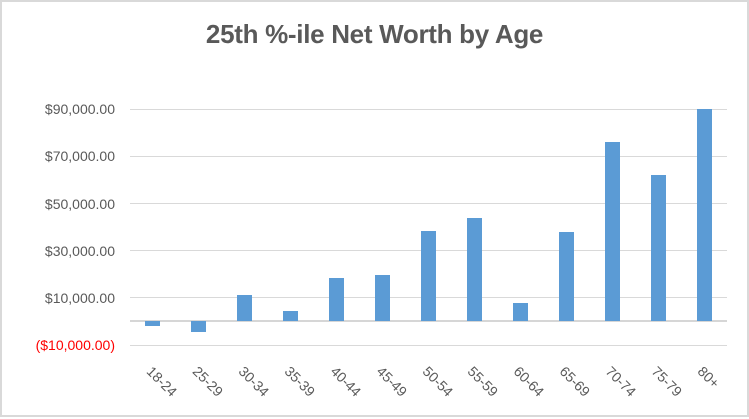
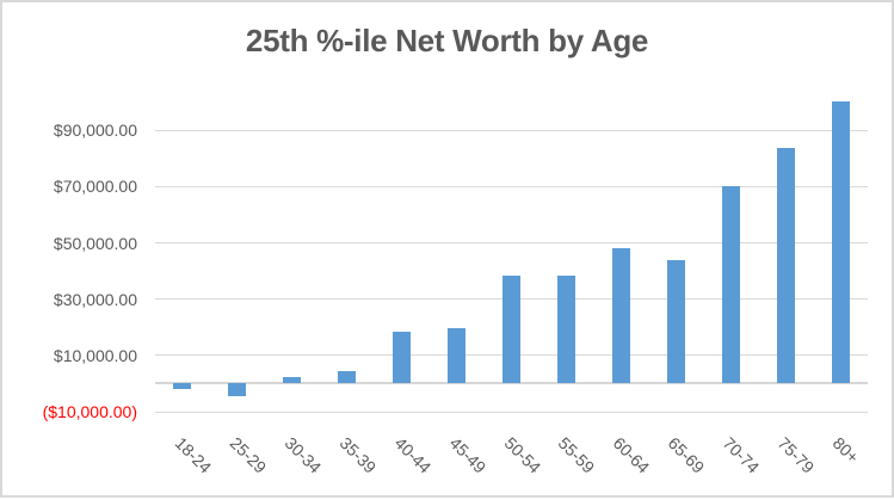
30-34: $11000 -> $2000
55-59: $44000 -> $38000
60-64: $8000 -> $48000
65-69: $38000 -> $44000
70-74: $76000 -> $70000
75-79: $62000 -> $84000
80+: $90000 -> $100000
